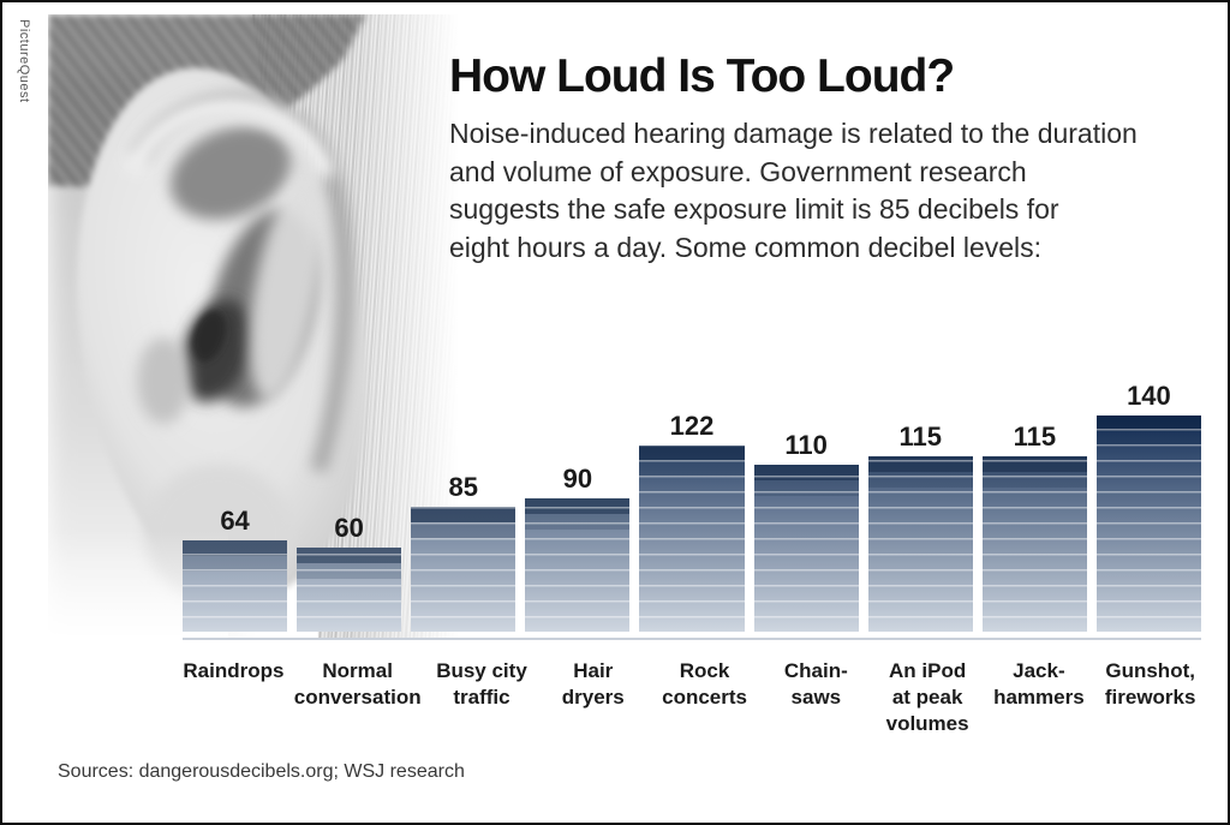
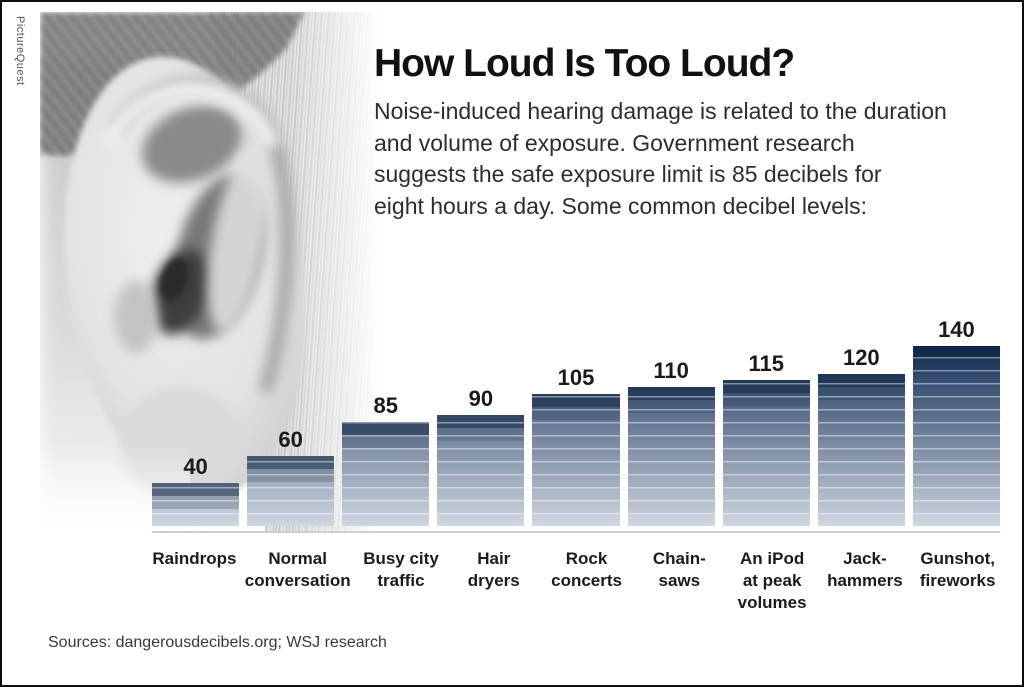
Raindrops: 64 -> 40
Rock concerts: 122 -> 105
Jack- hammers: 115 -> 120
